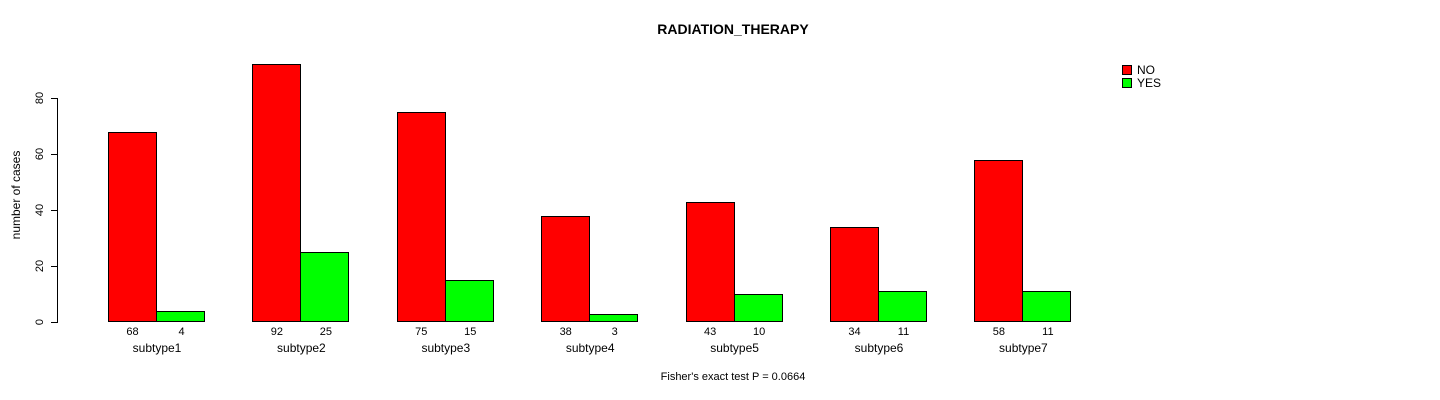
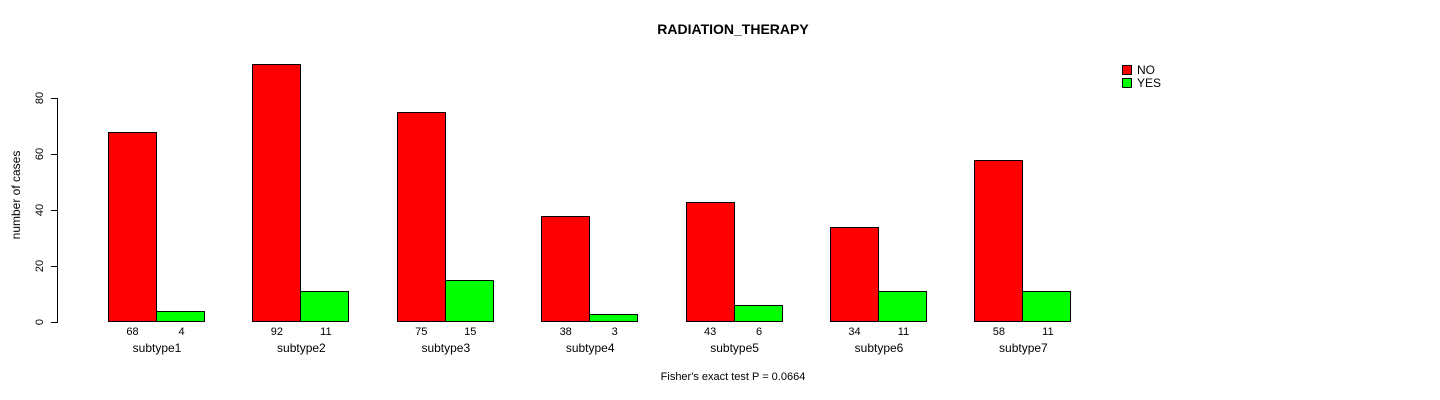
YES/subtype2: 25 -> 11
YES/subtype5: 10 -> 6
